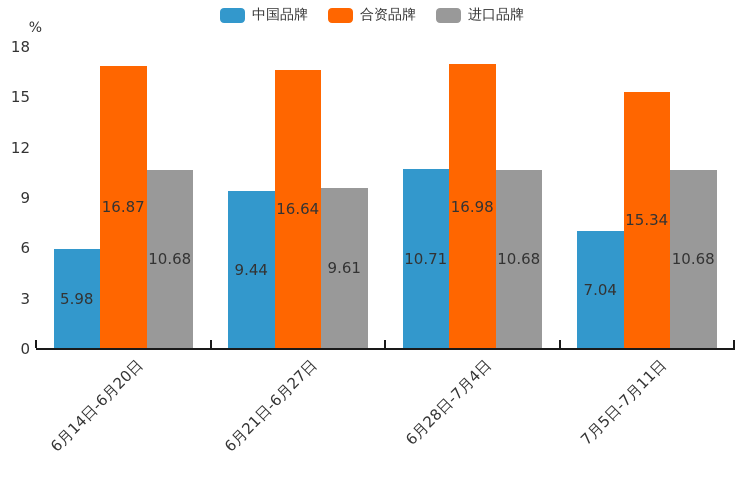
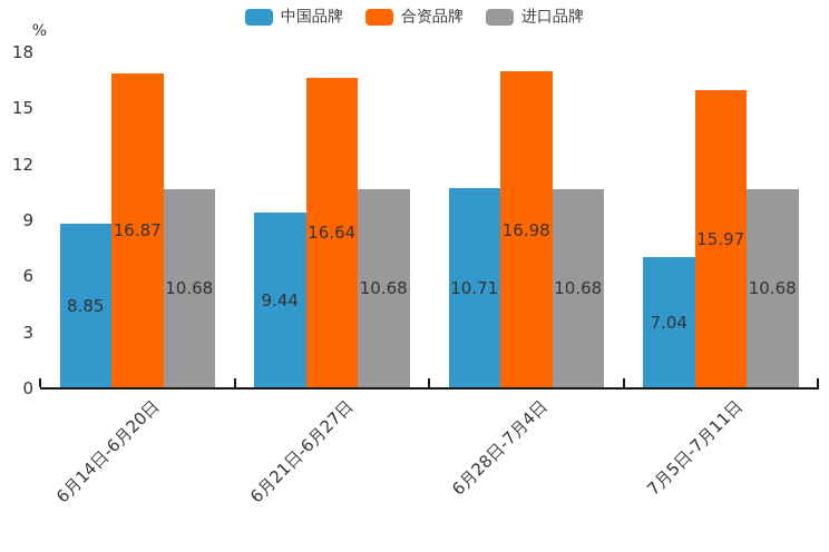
中国品牌/6月14日-6月20日: 5.98 -> 8.85
进口品牌/6月21日-6月27日: 9.61 -> 10.68
合资品牌/7月5日-7月11日: 15.34 -> 15.97
